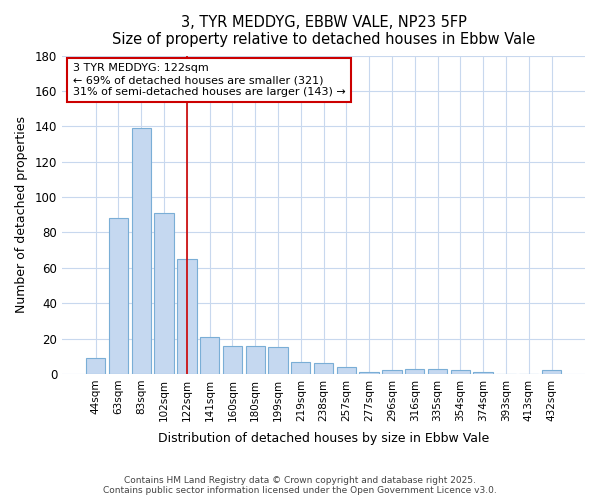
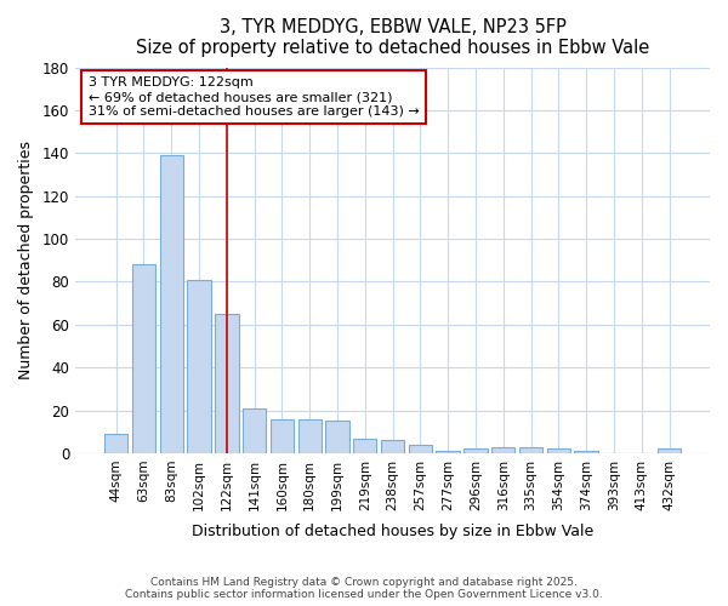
102sqm: 91 -> 81
